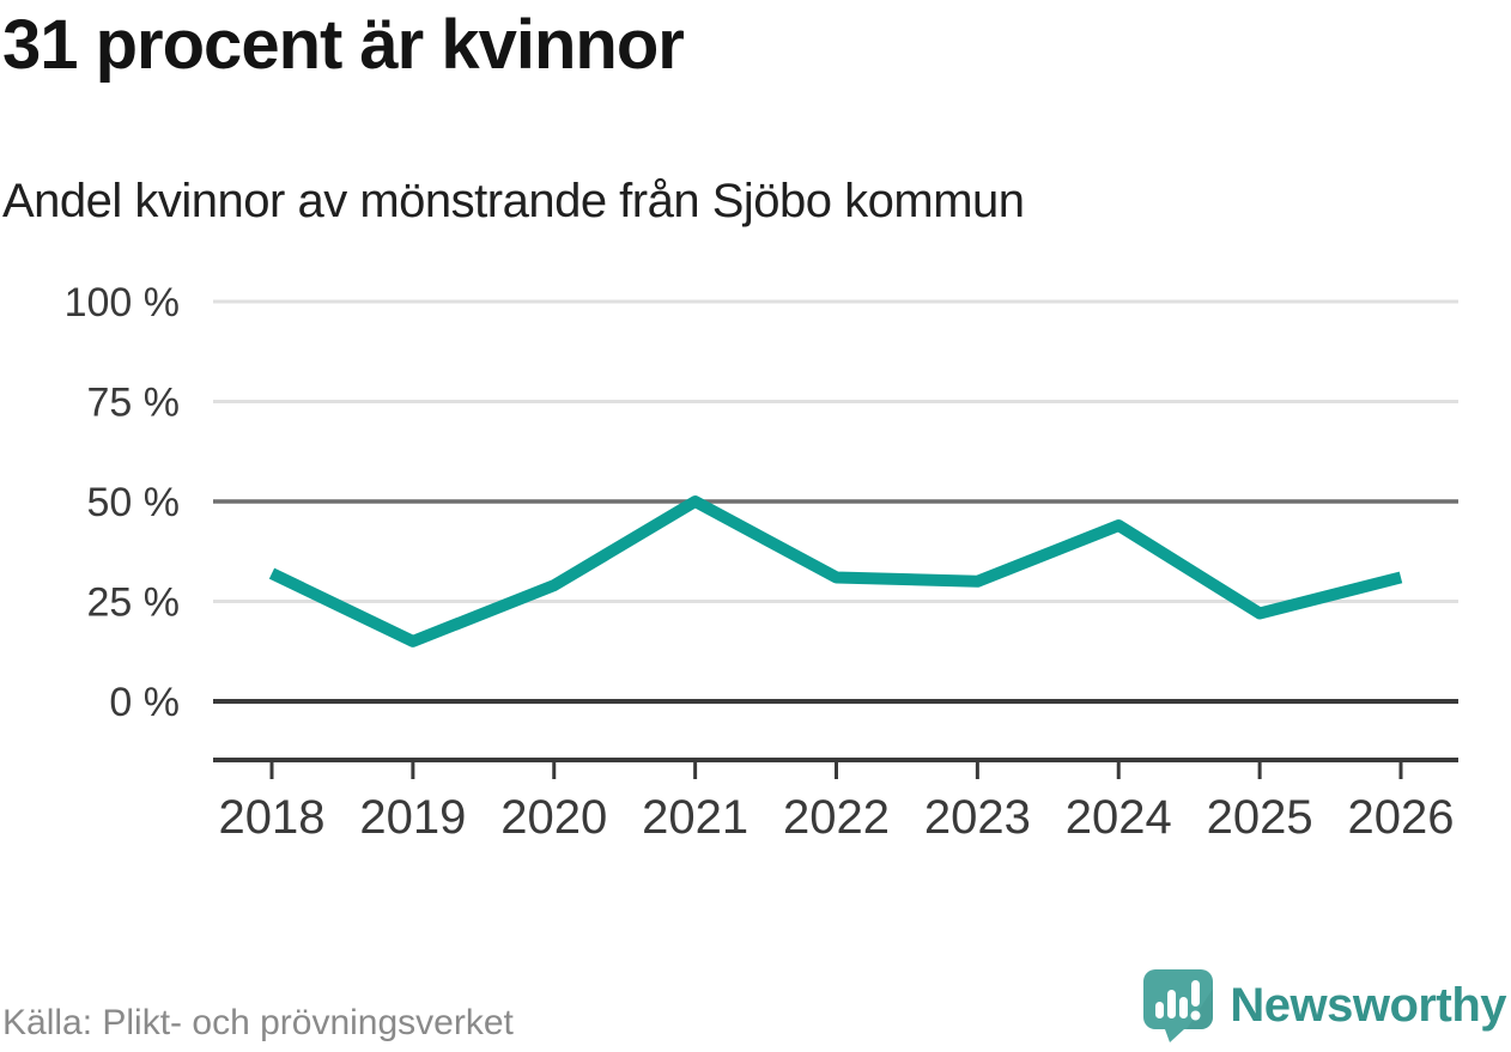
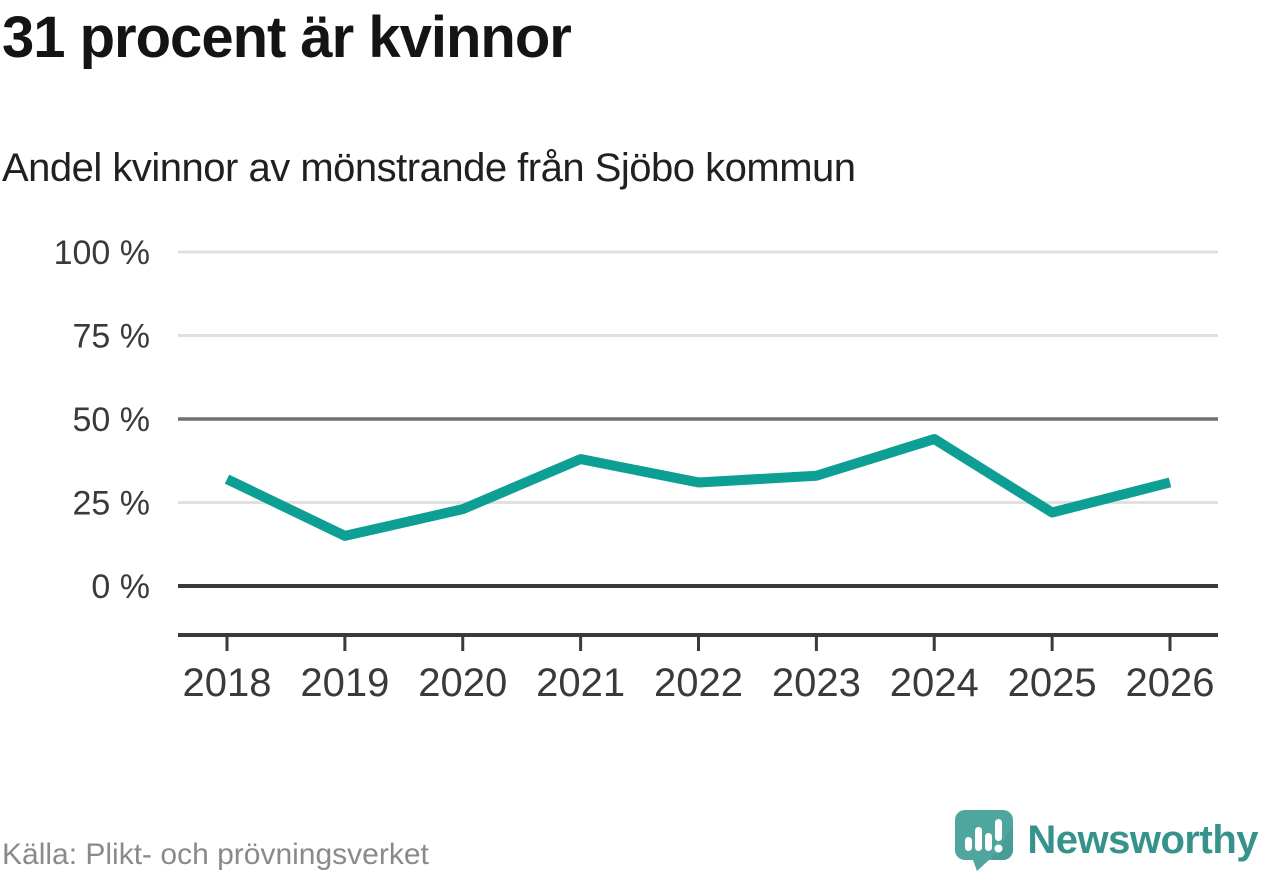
2020: 29% -> 23%
2021: 50% -> 38%
2023: 30% -> 33%
